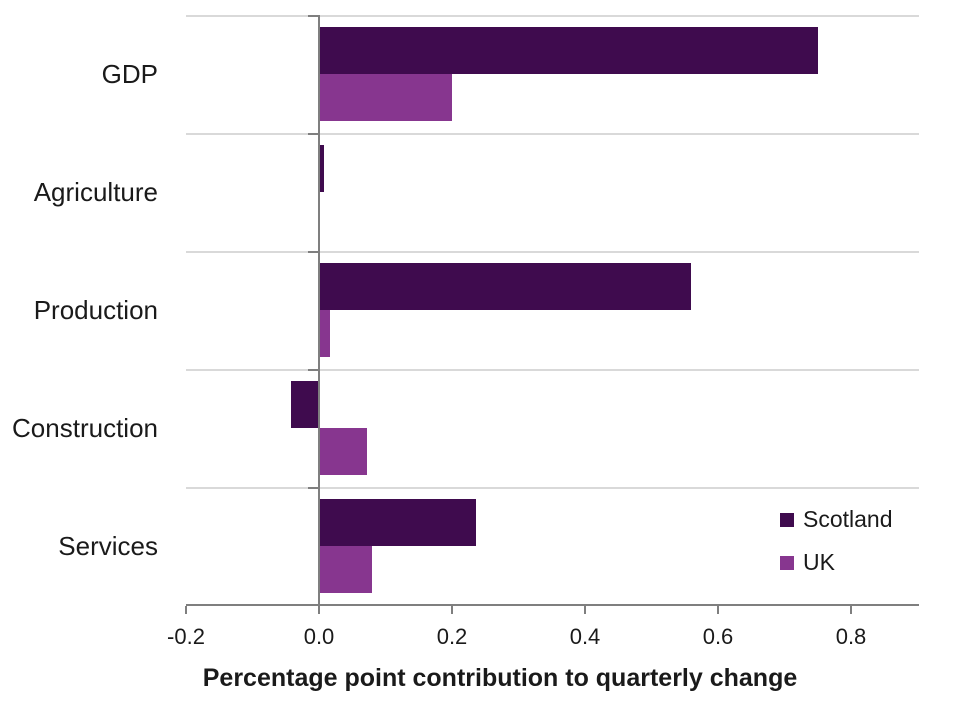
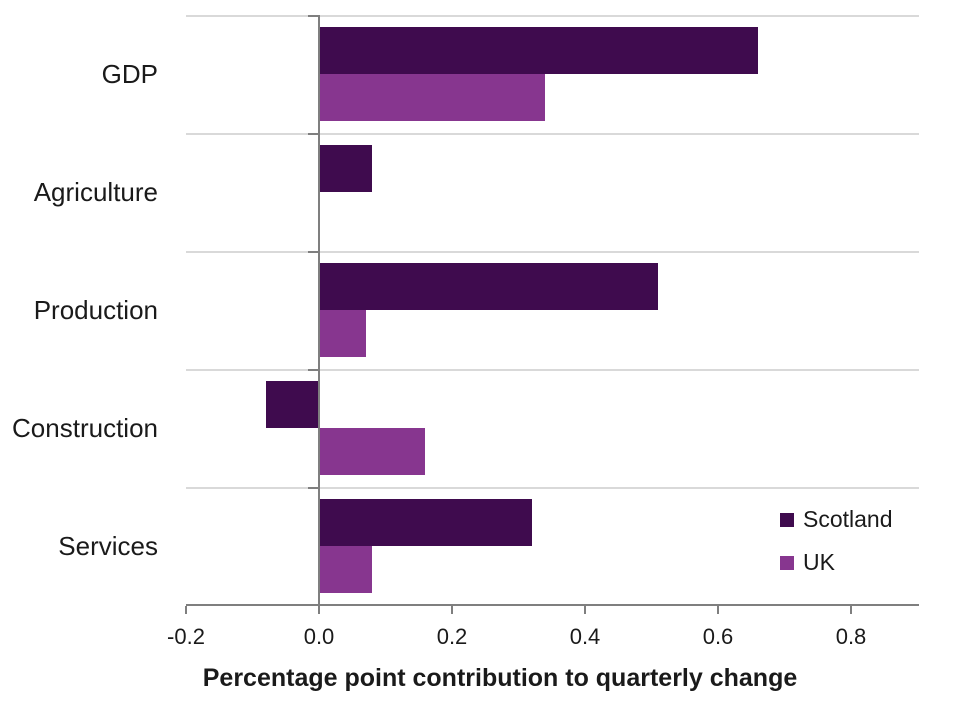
Scotland/GDP: 0.75 -> 0.66
UK/GDP: 0.20 -> 0.34
Scotland/Agriculture: 0.01 -> 0.08
Scotland/Production: 0.56 -> 0.51
UK/Production: 0.02 -> 0.07
Scotland/Construction: -0.04 -> -0.08
UK/Construction: 0.07 -> 0.16
Scotland/Services: 0.24 -> 0.32
